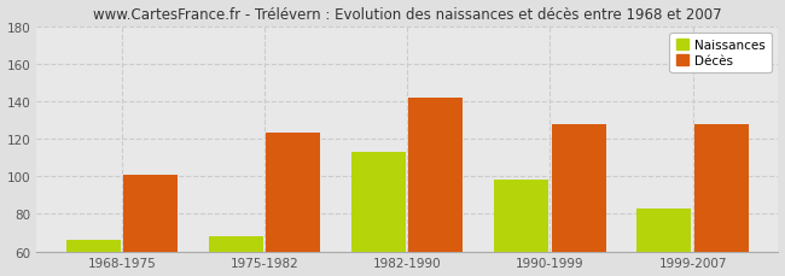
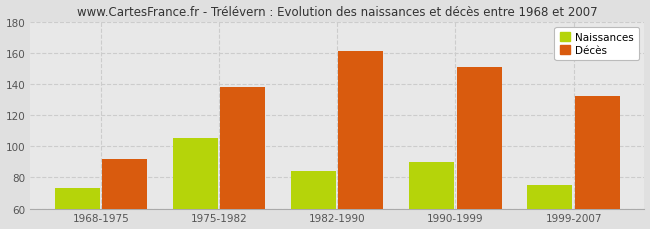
Naissances/1968-1975: 66 -> 73
Décès/1968-1975: 101 -> 92
Naissances/1975-1982: 68 -> 105
Décès/1975-1982: 123 -> 138
Naissances/1982-1990: 113 -> 84
Décès/1982-1990: 142 -> 161
Naissances/1990-1999: 98 -> 90
Décès/1990-1999: 128 -> 151
Naissances/1999-2007: 83 -> 75
Décès/1999-2007: 128 -> 132
